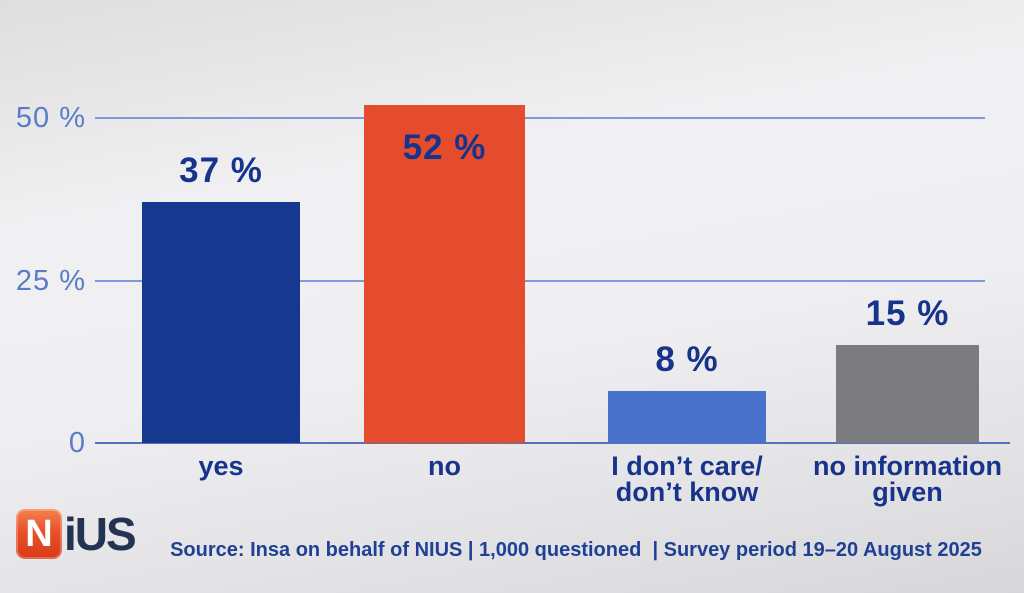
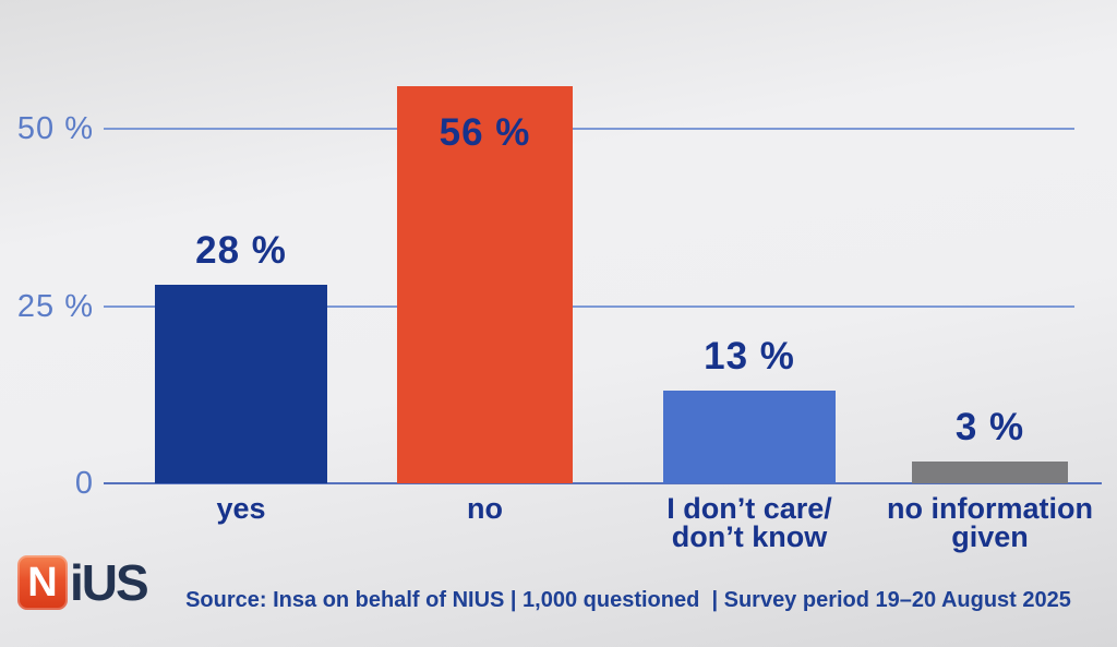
yes: 37 -> 28
no: 52 -> 56
I don’t care/ don’t know: 8 -> 13
no information given: 15 -> 3
